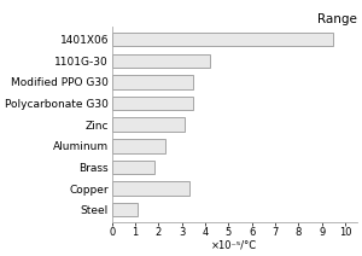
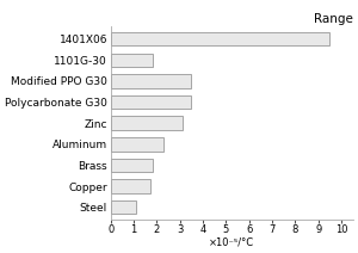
1101G-30: 4.2 -> 1.8
Copper: 3.3 -> 1.7
